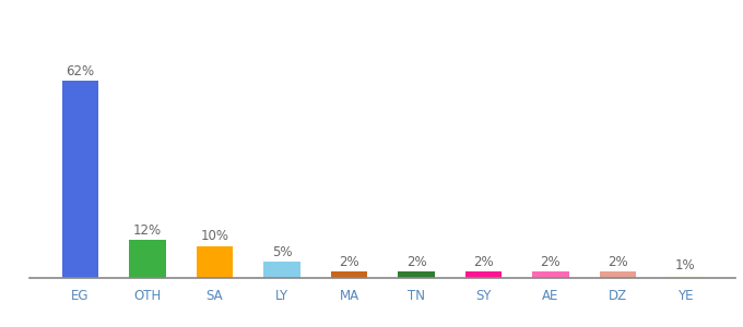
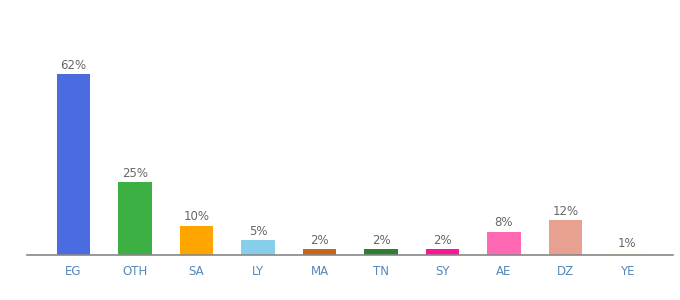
OTH: 12% -> 25%
AE: 2% -> 8%
DZ: 2% -> 12%
